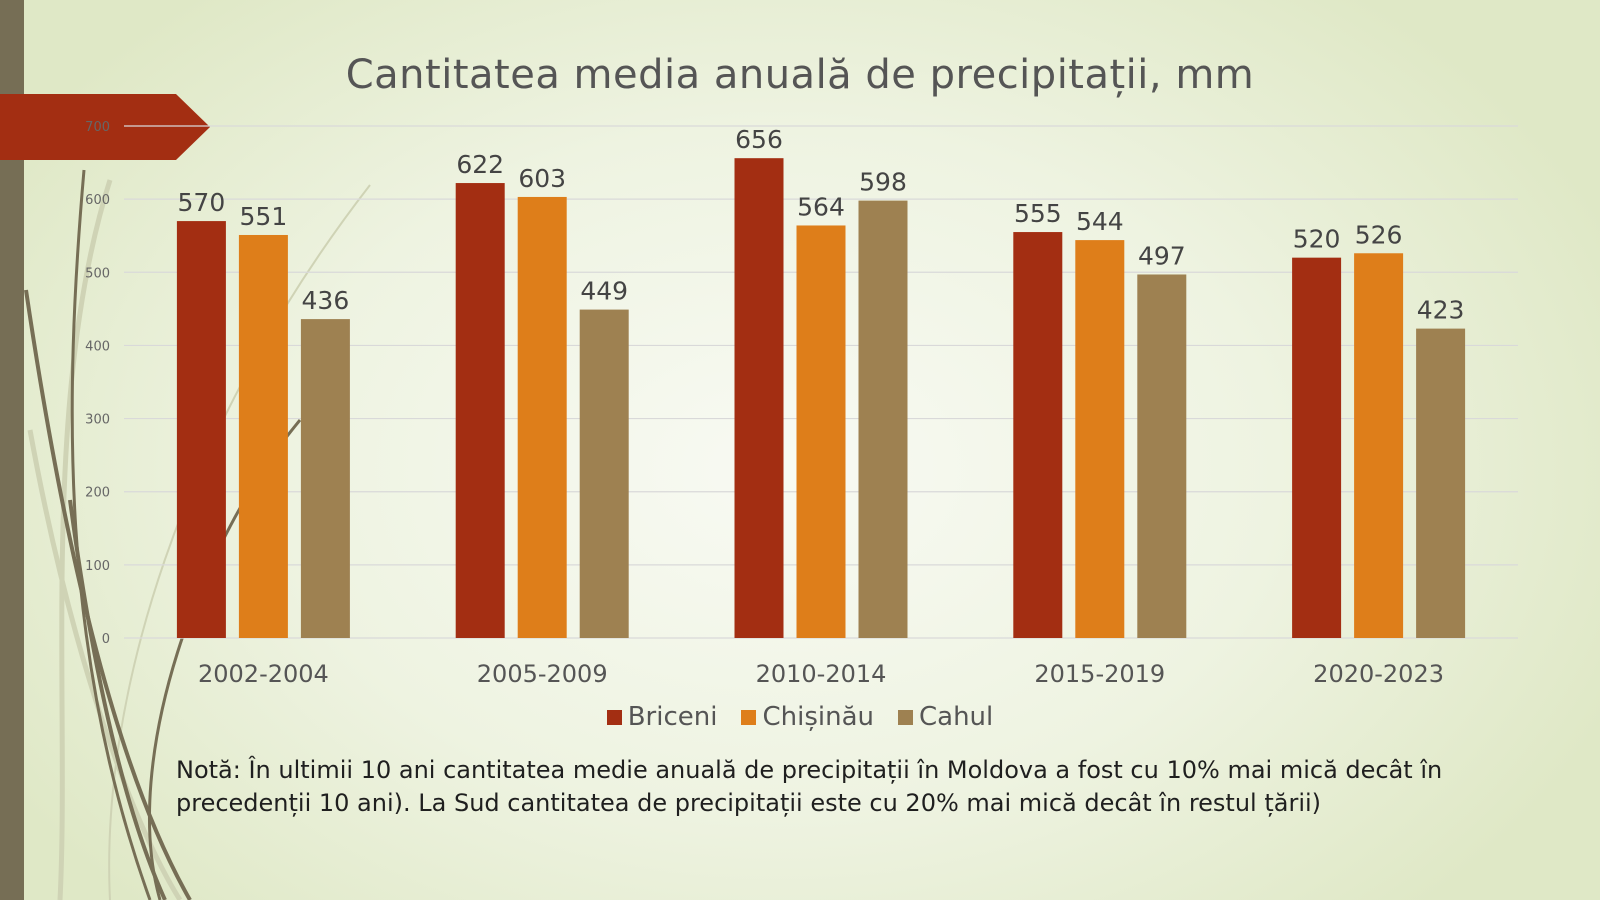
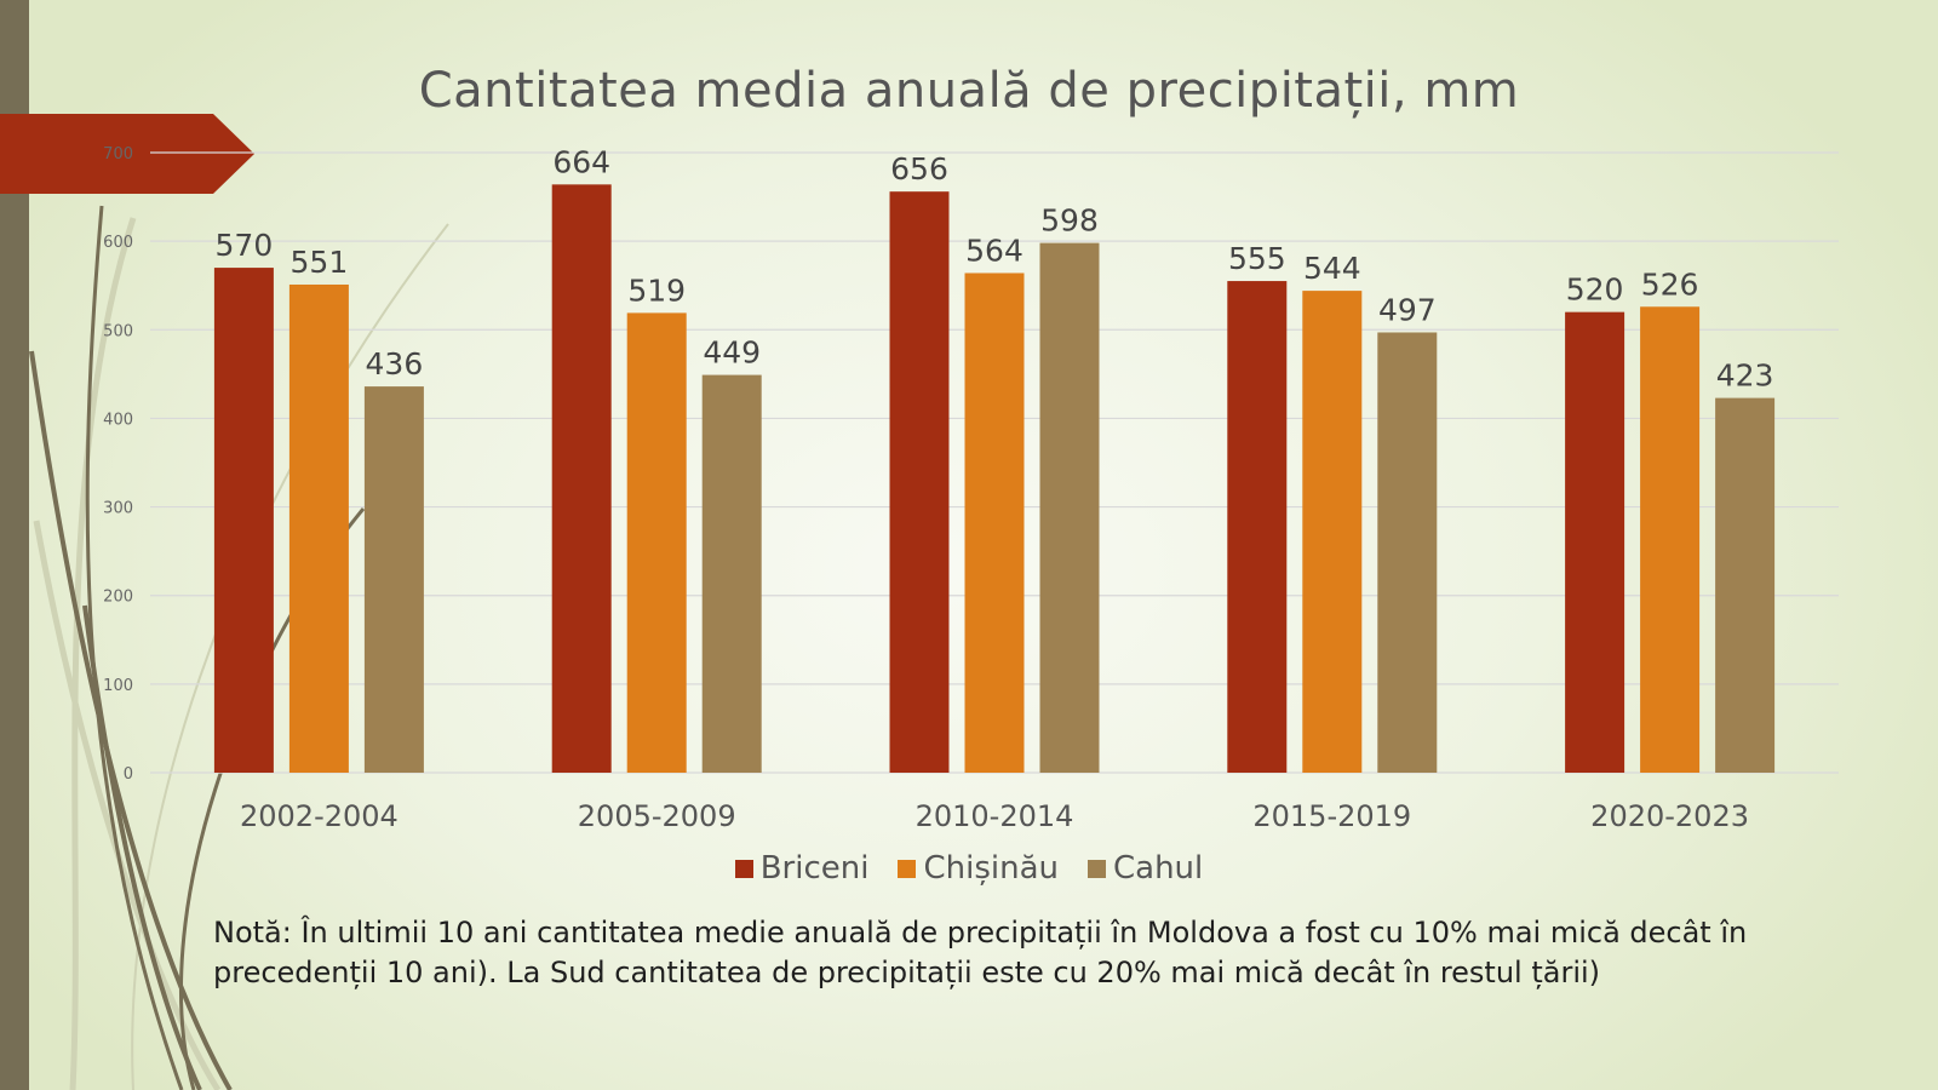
Briceni/2005-2009: 622 -> 664
Chișinău/2005-2009: 603 -> 519
